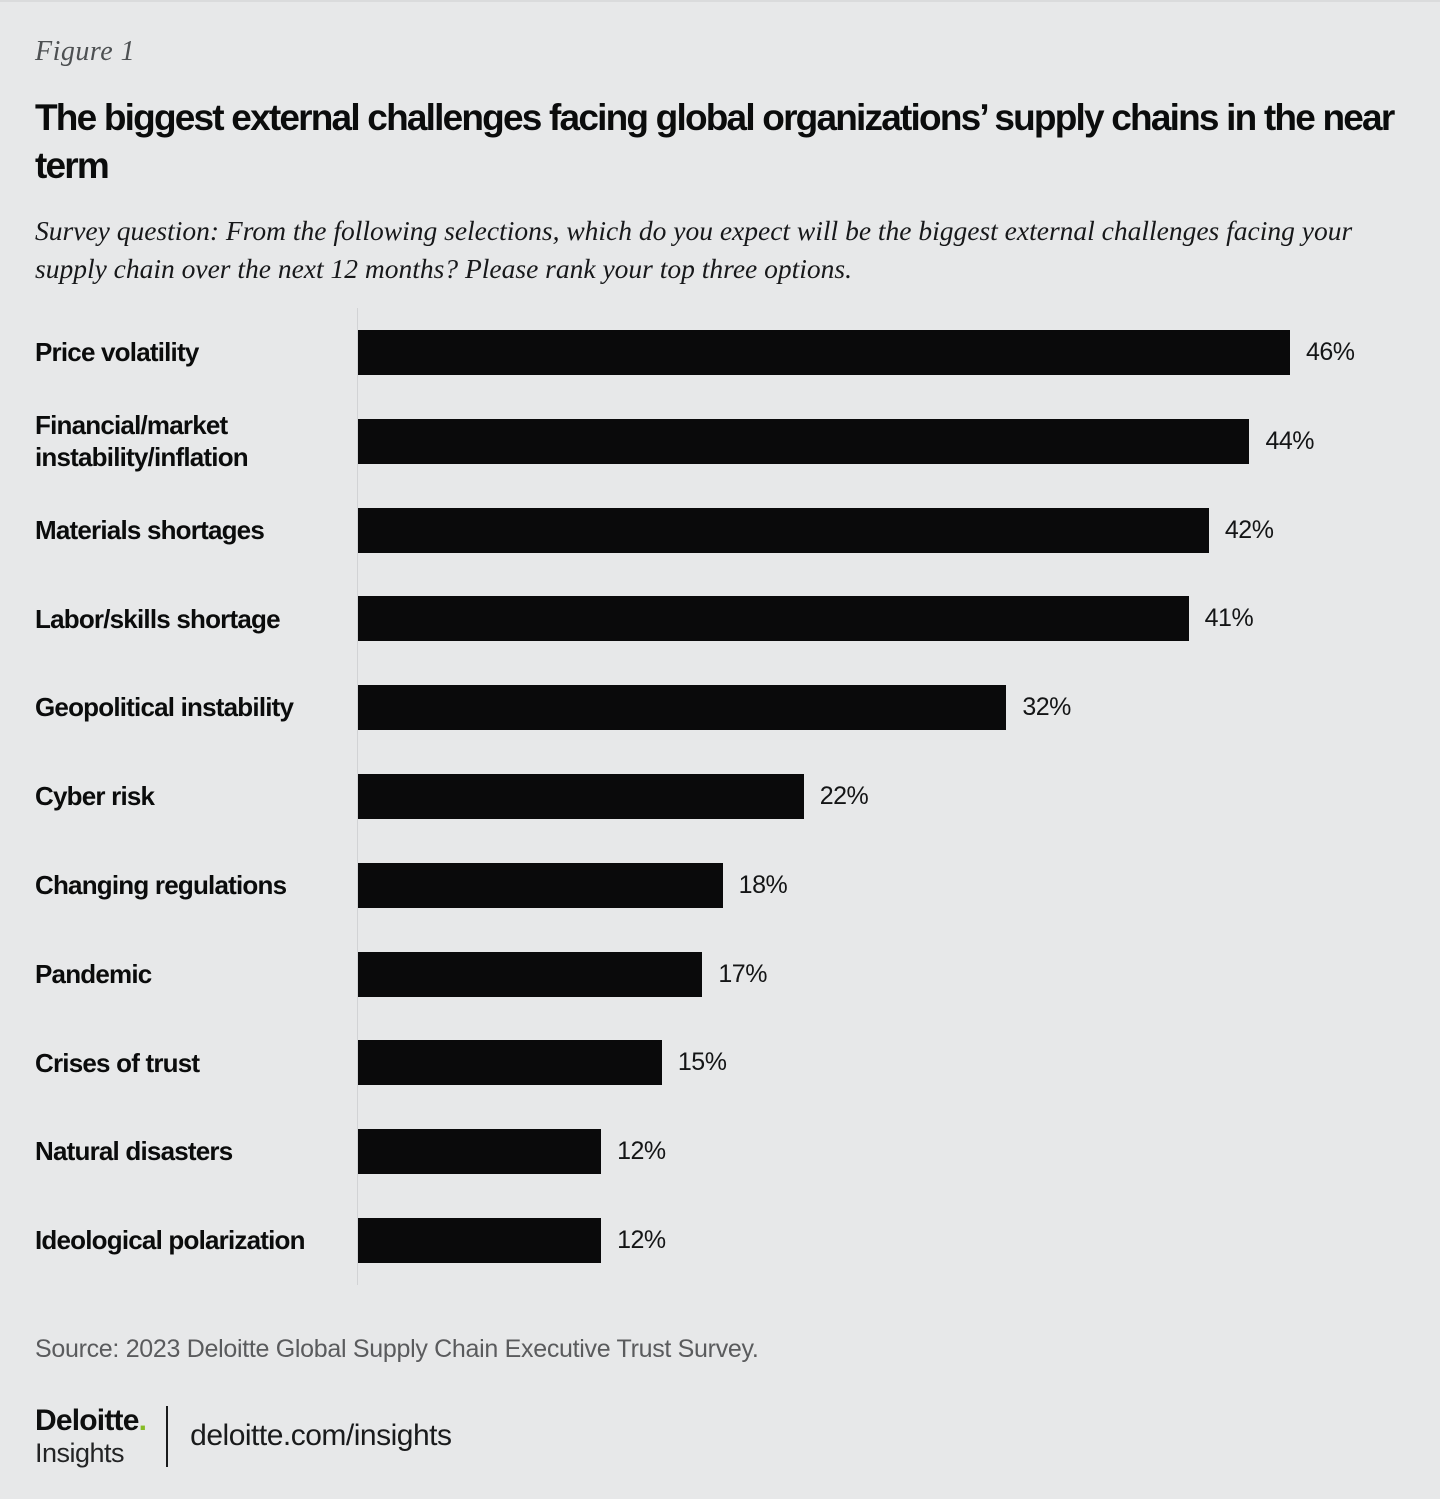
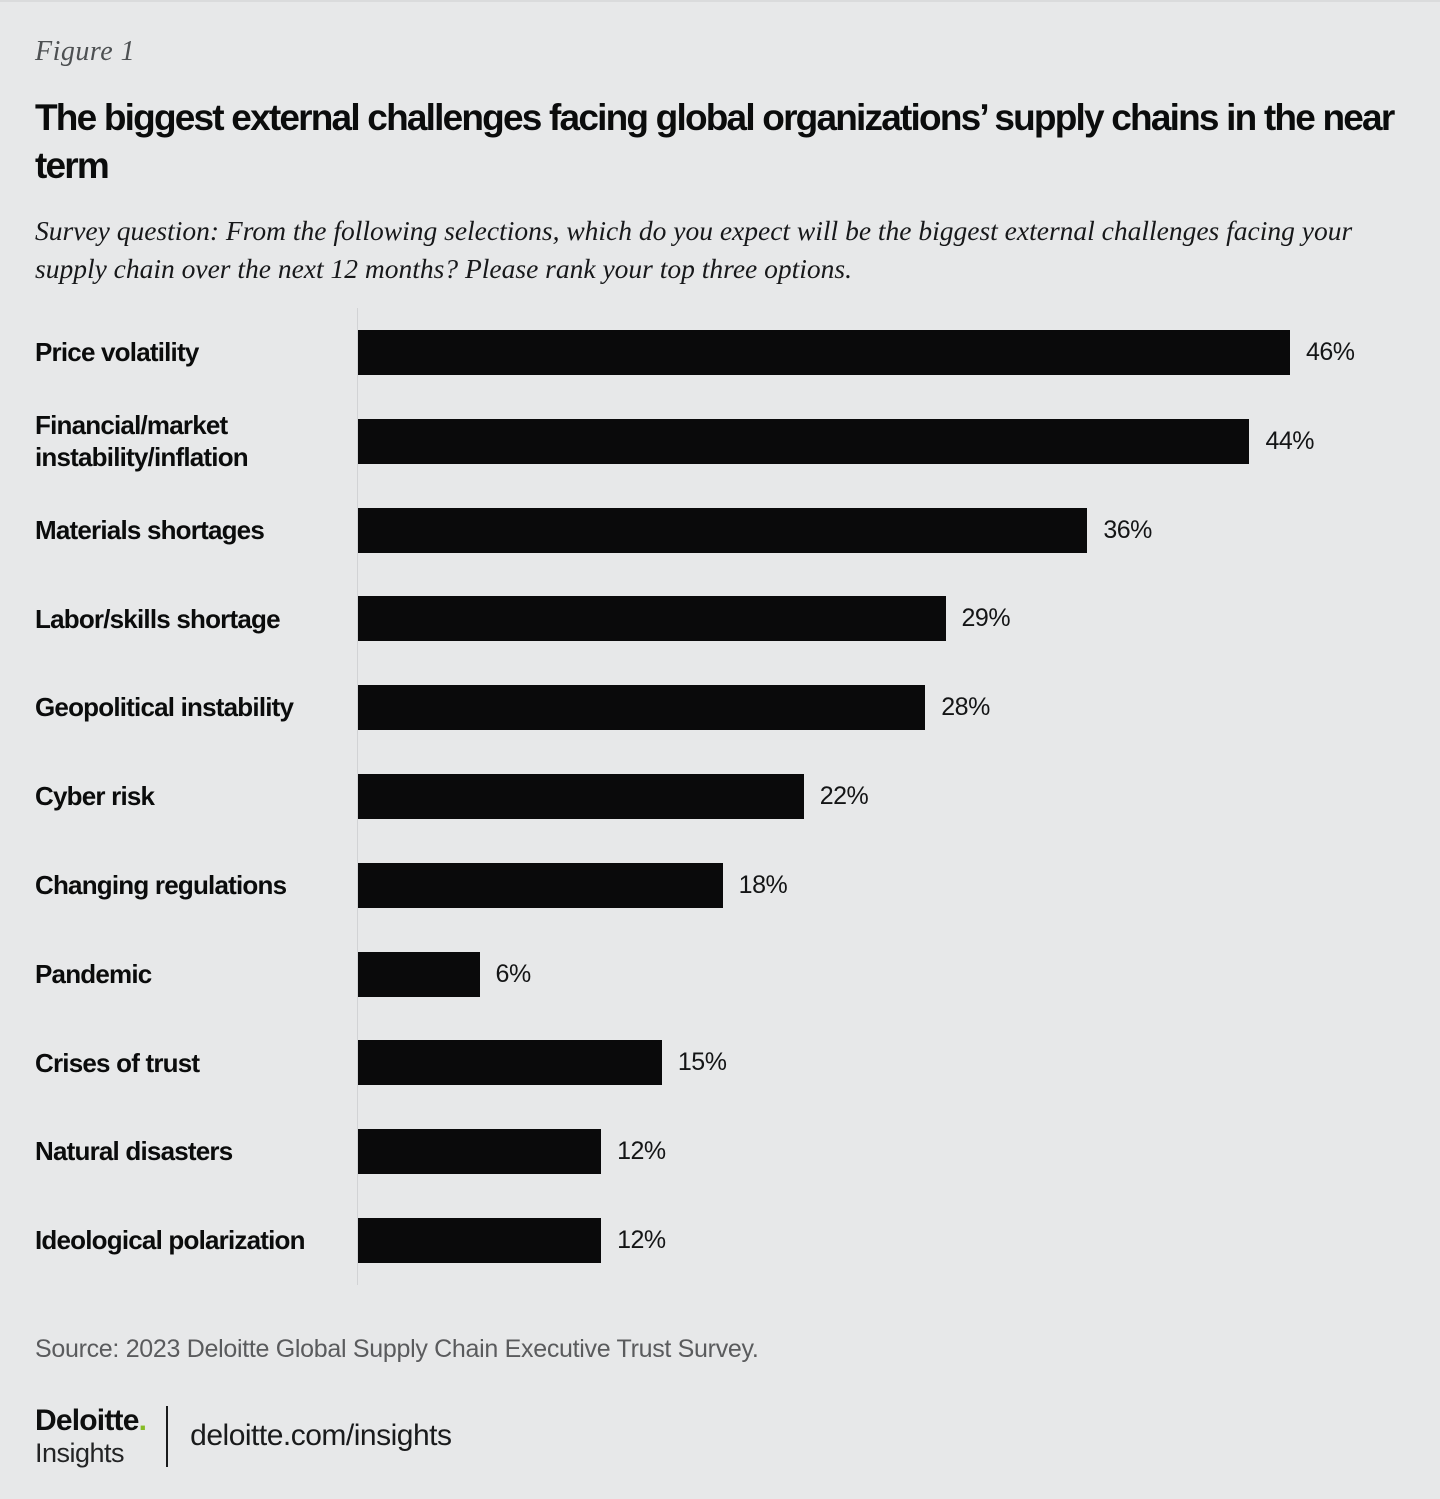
Materials shortages: 42% -> 36%
Labor/skills shortage: 41% -> 29%
Geopolitical instability: 32% -> 28%
Pandemic: 17% -> 6%
